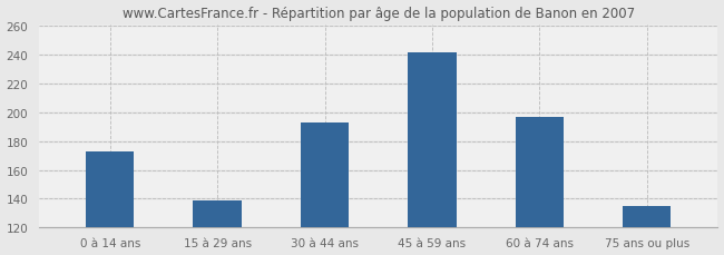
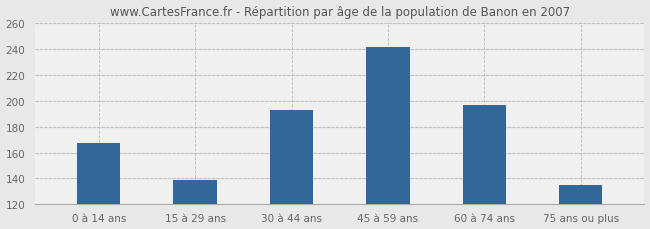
0 à 14 ans: 173 -> 167
